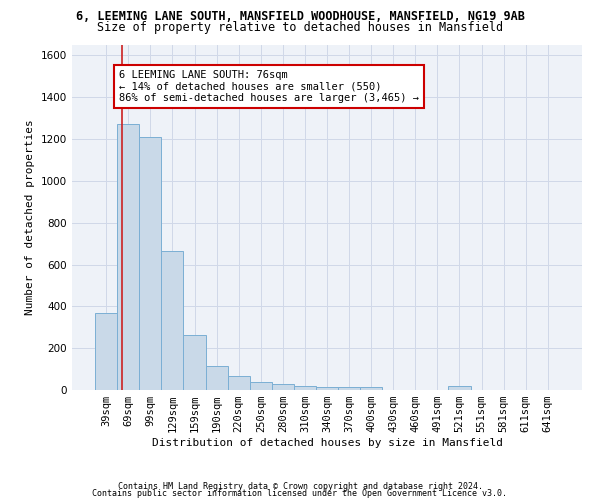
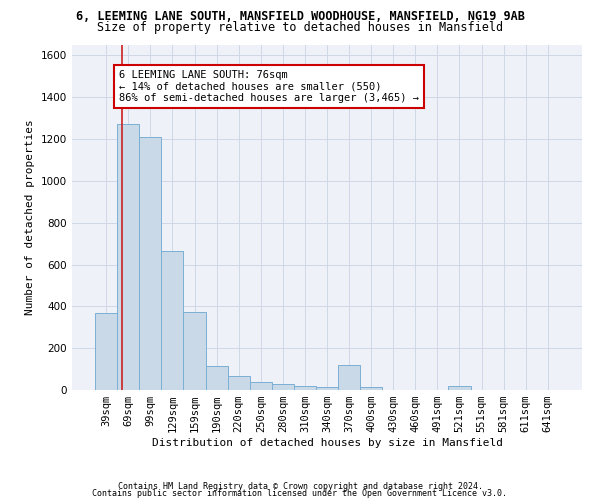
159sqm: 265 -> 375
370sqm: 16 -> 120
